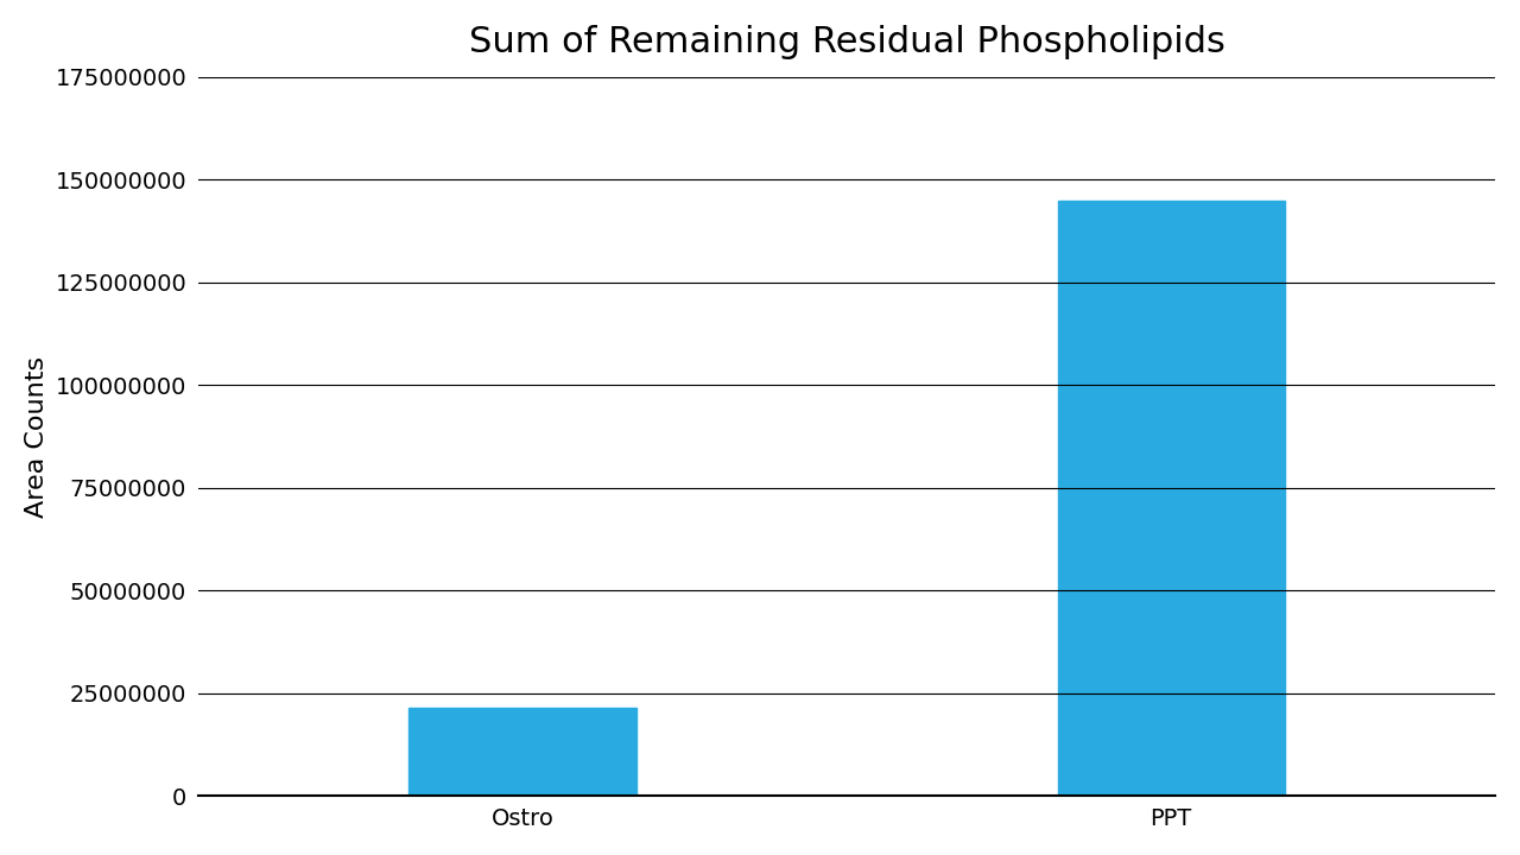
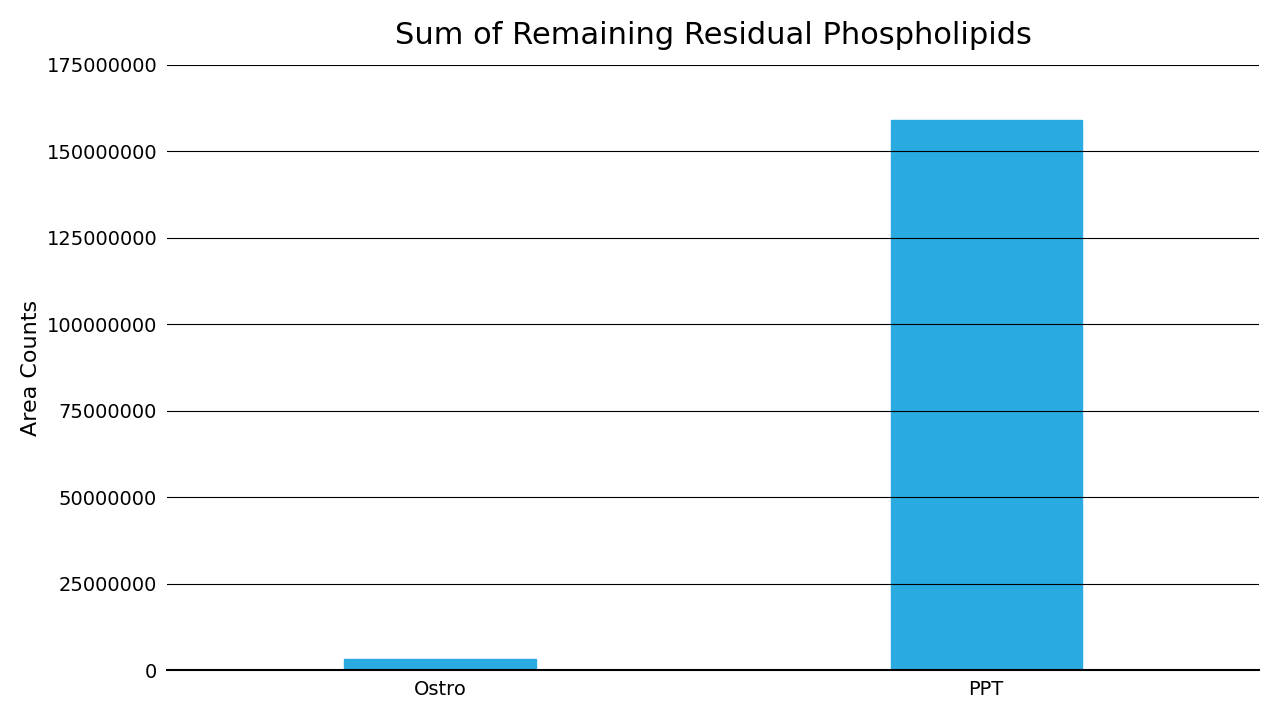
Ostro: 21500000 -> 3200000
PPT: 145000000 -> 159000000
